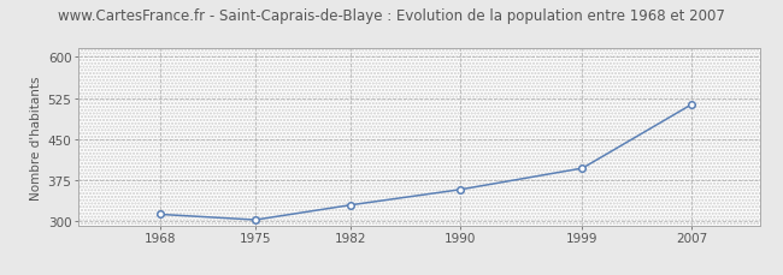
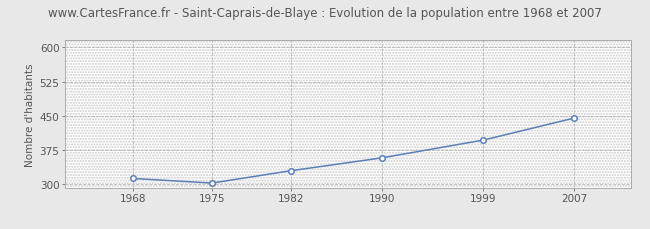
2007: 513 -> 445
